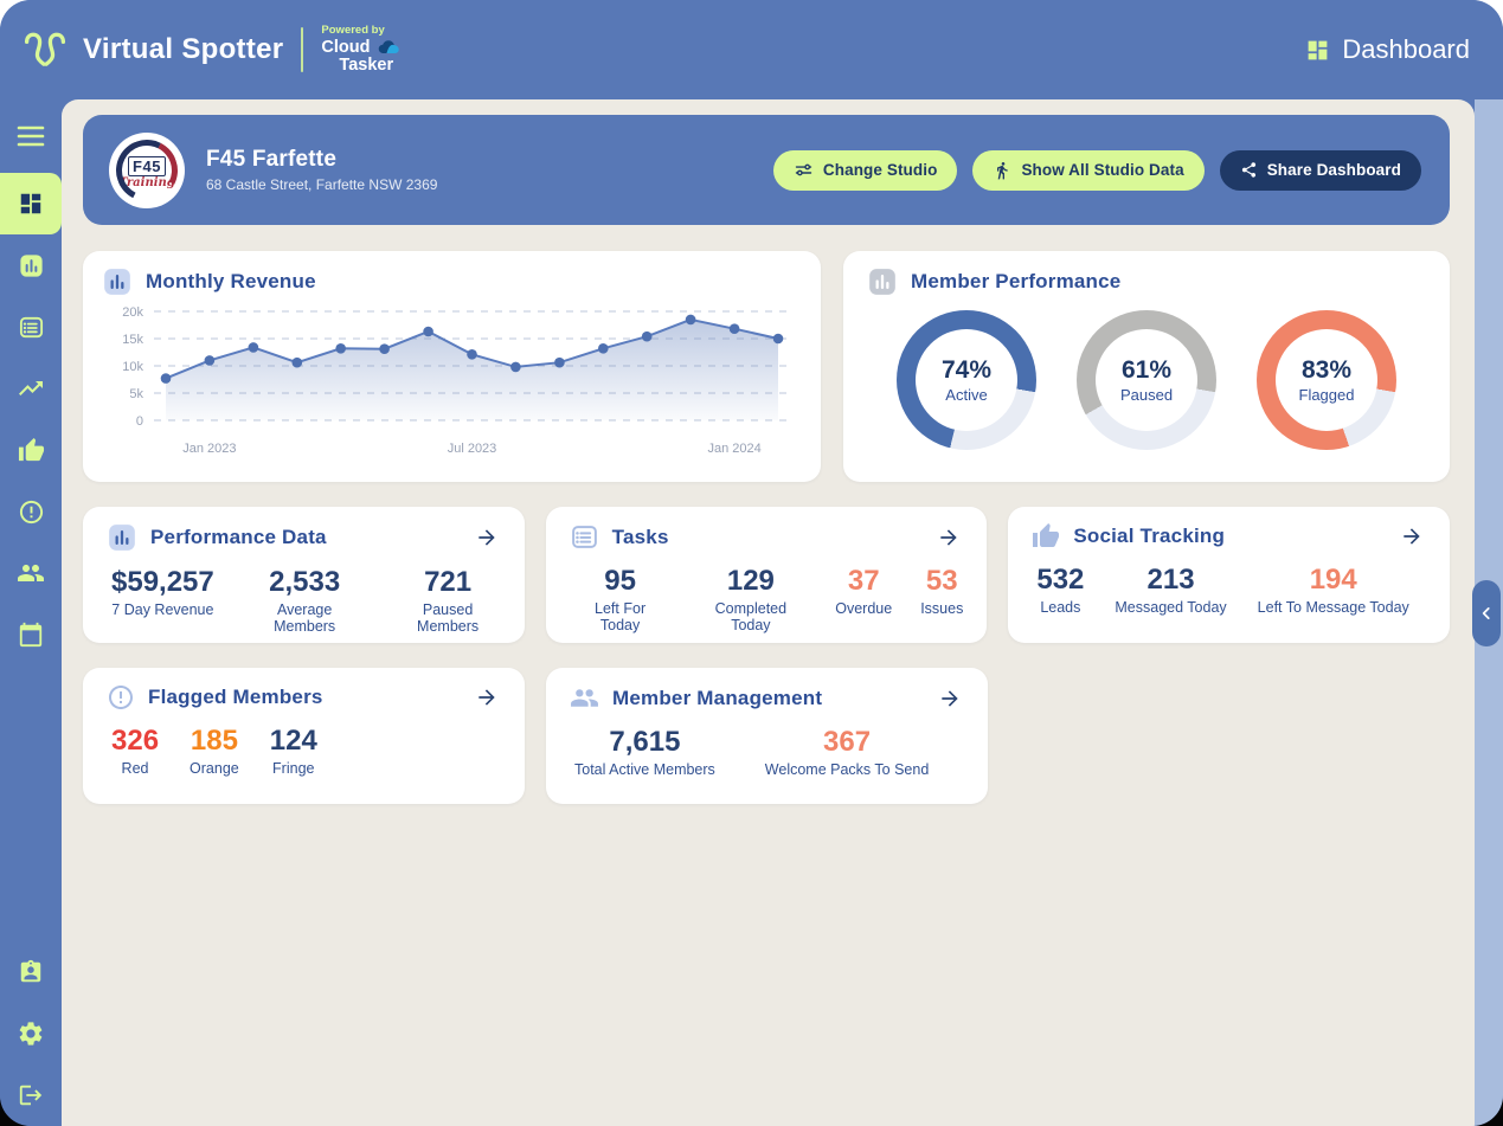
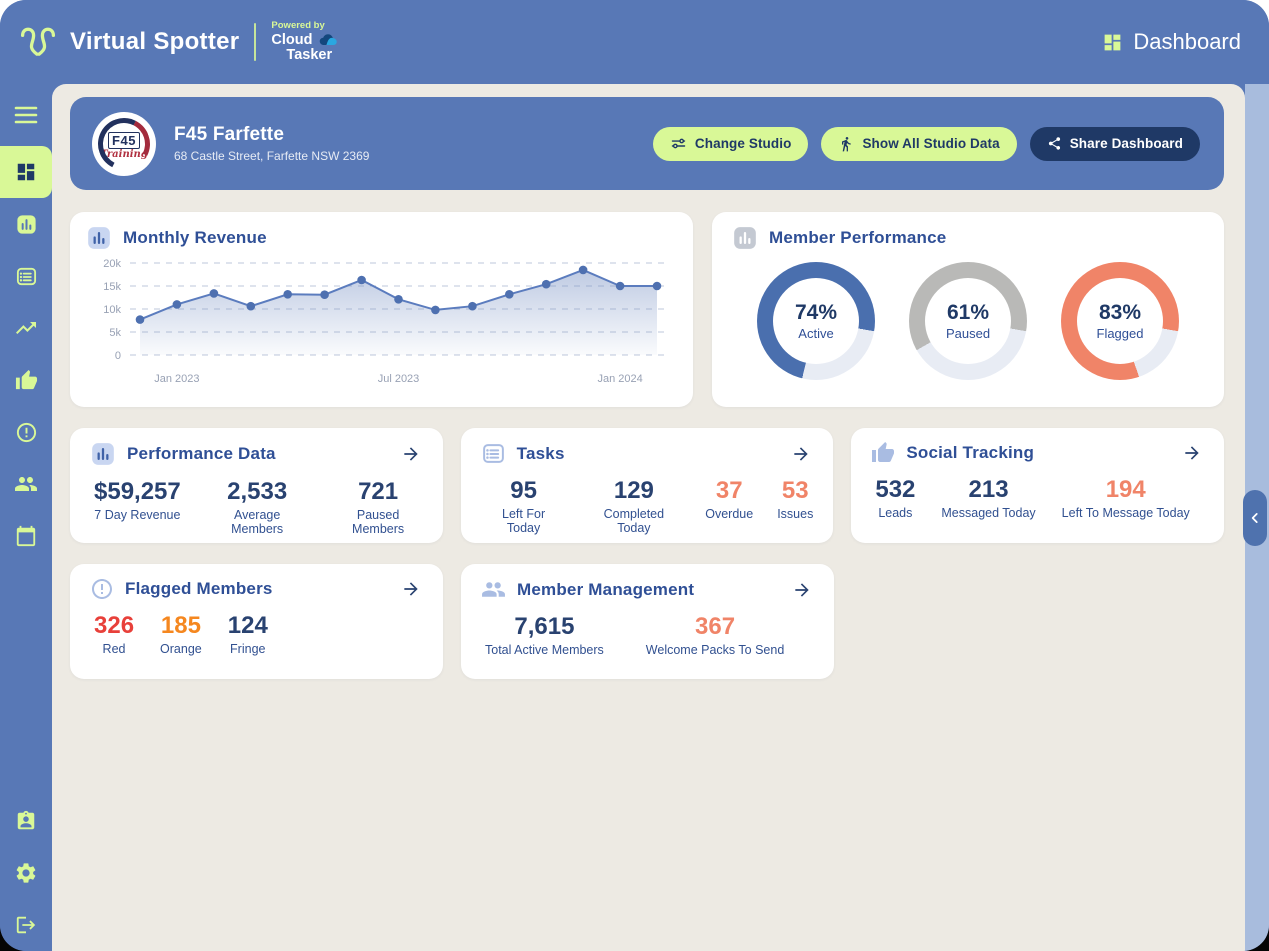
Jan 2024: 17k -> 15k
